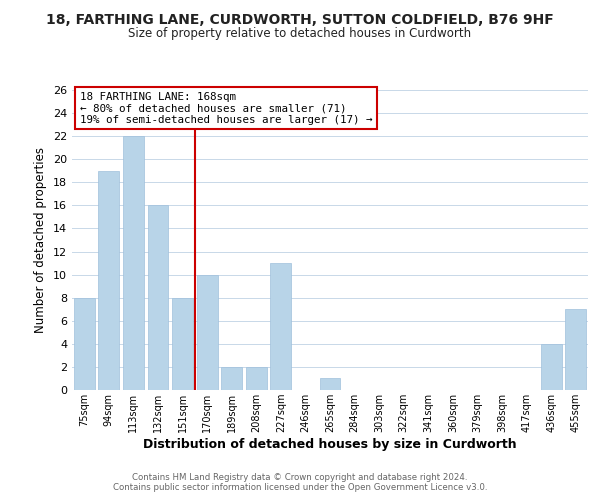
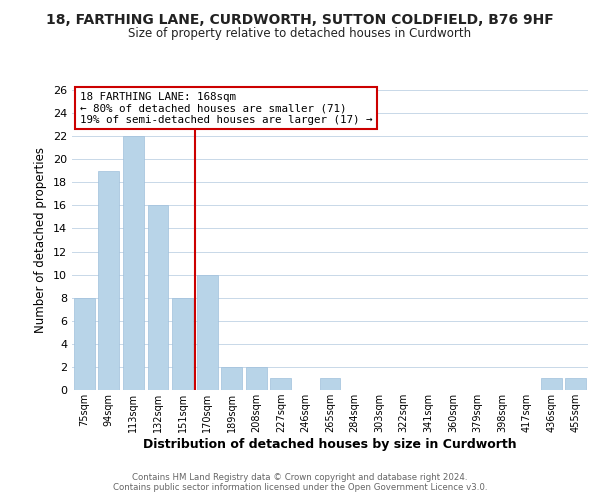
227sqm: 11 -> 1
436sqm: 4 -> 1
455sqm: 7 -> 1
